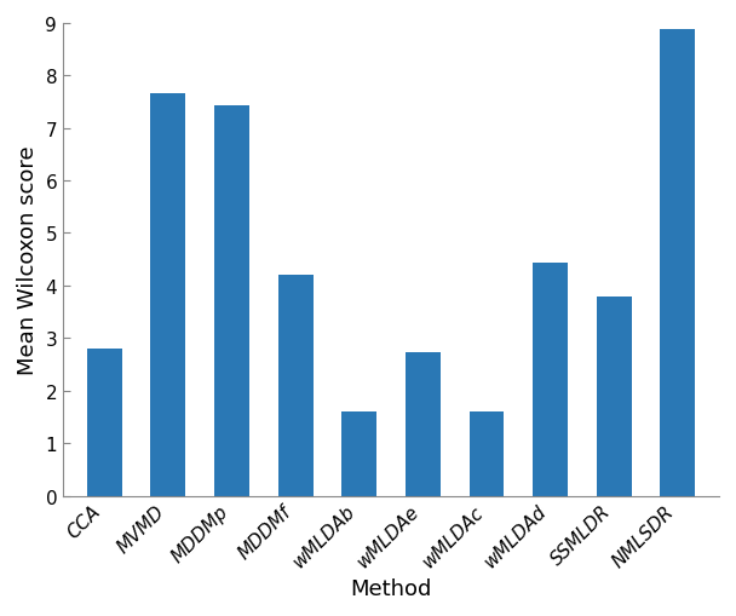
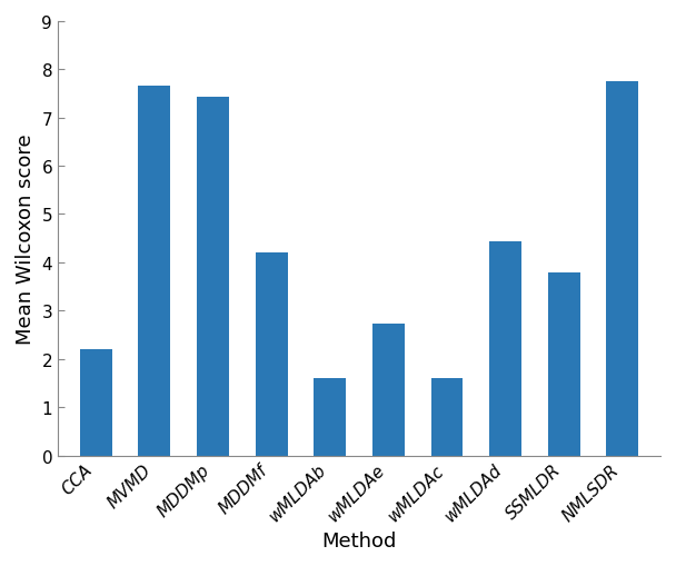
CCA: 2.80 -> 2.20
NMLSDR: 8.89 -> 7.75
